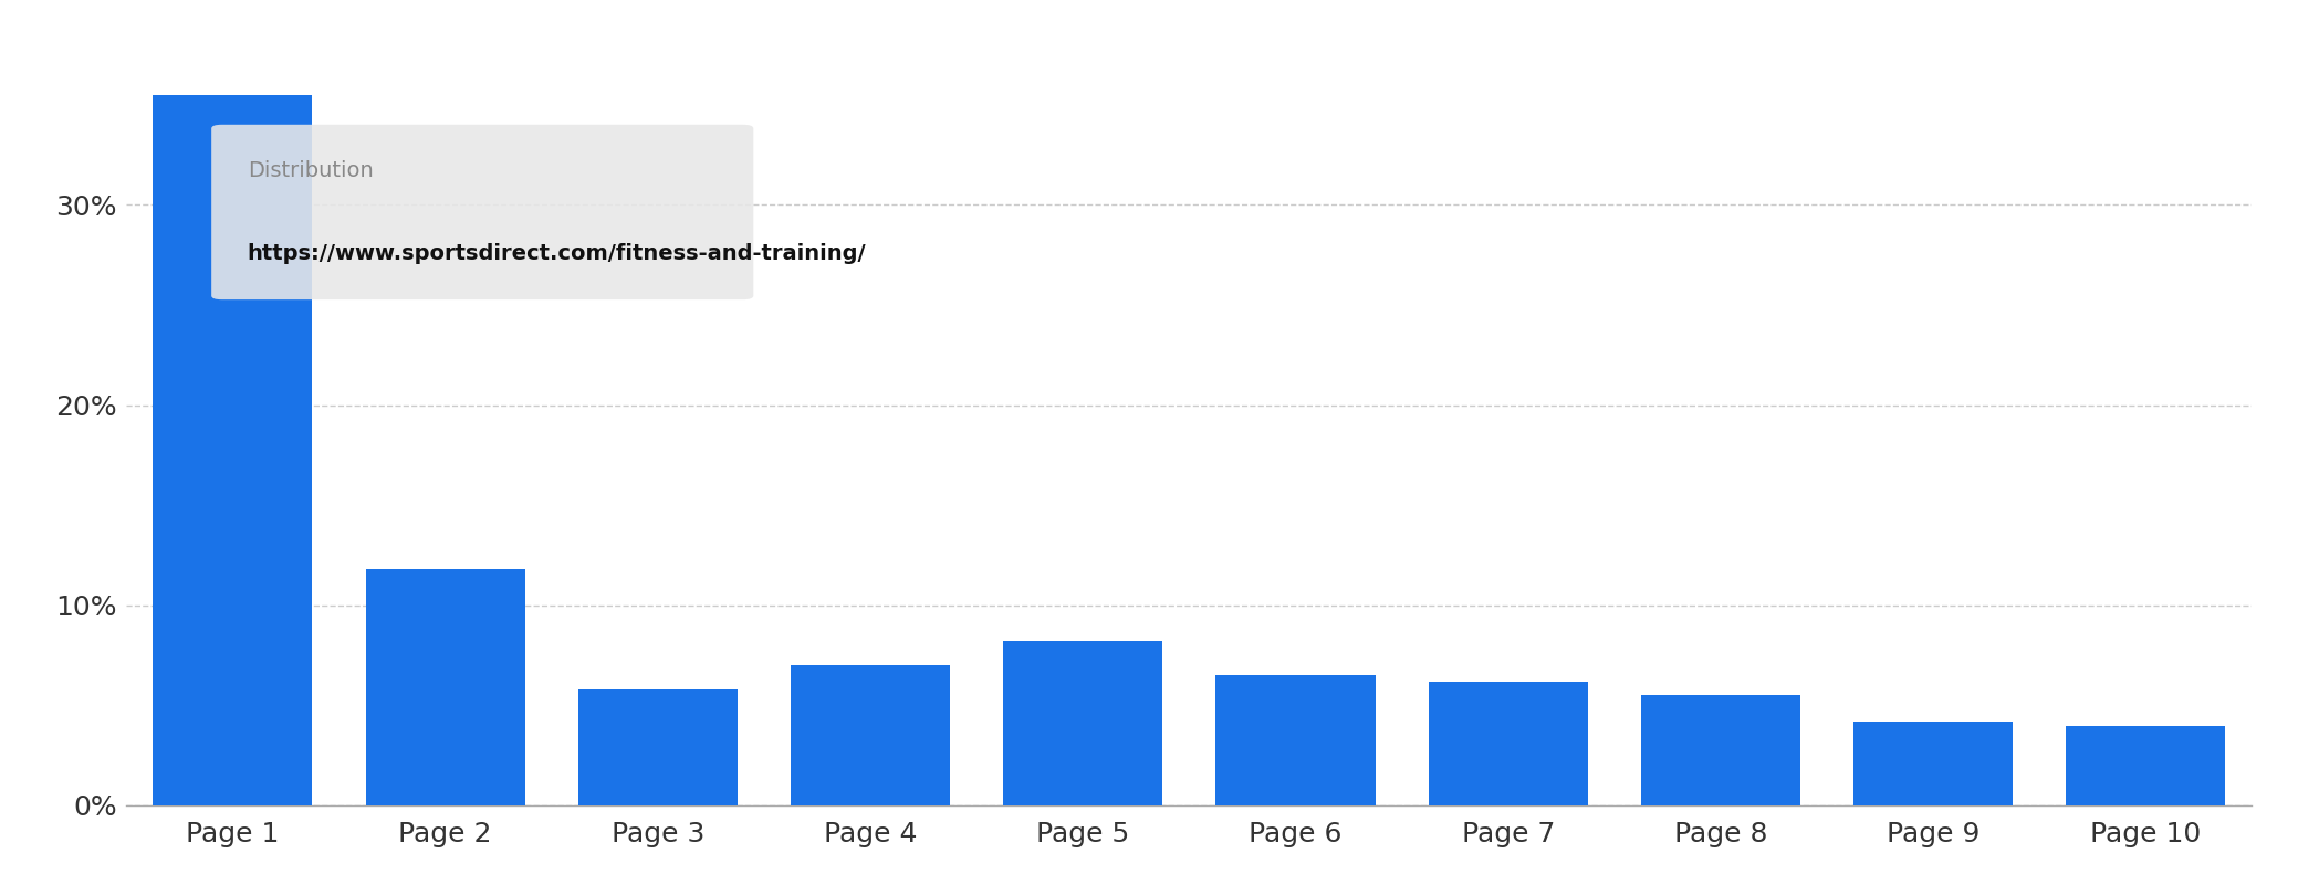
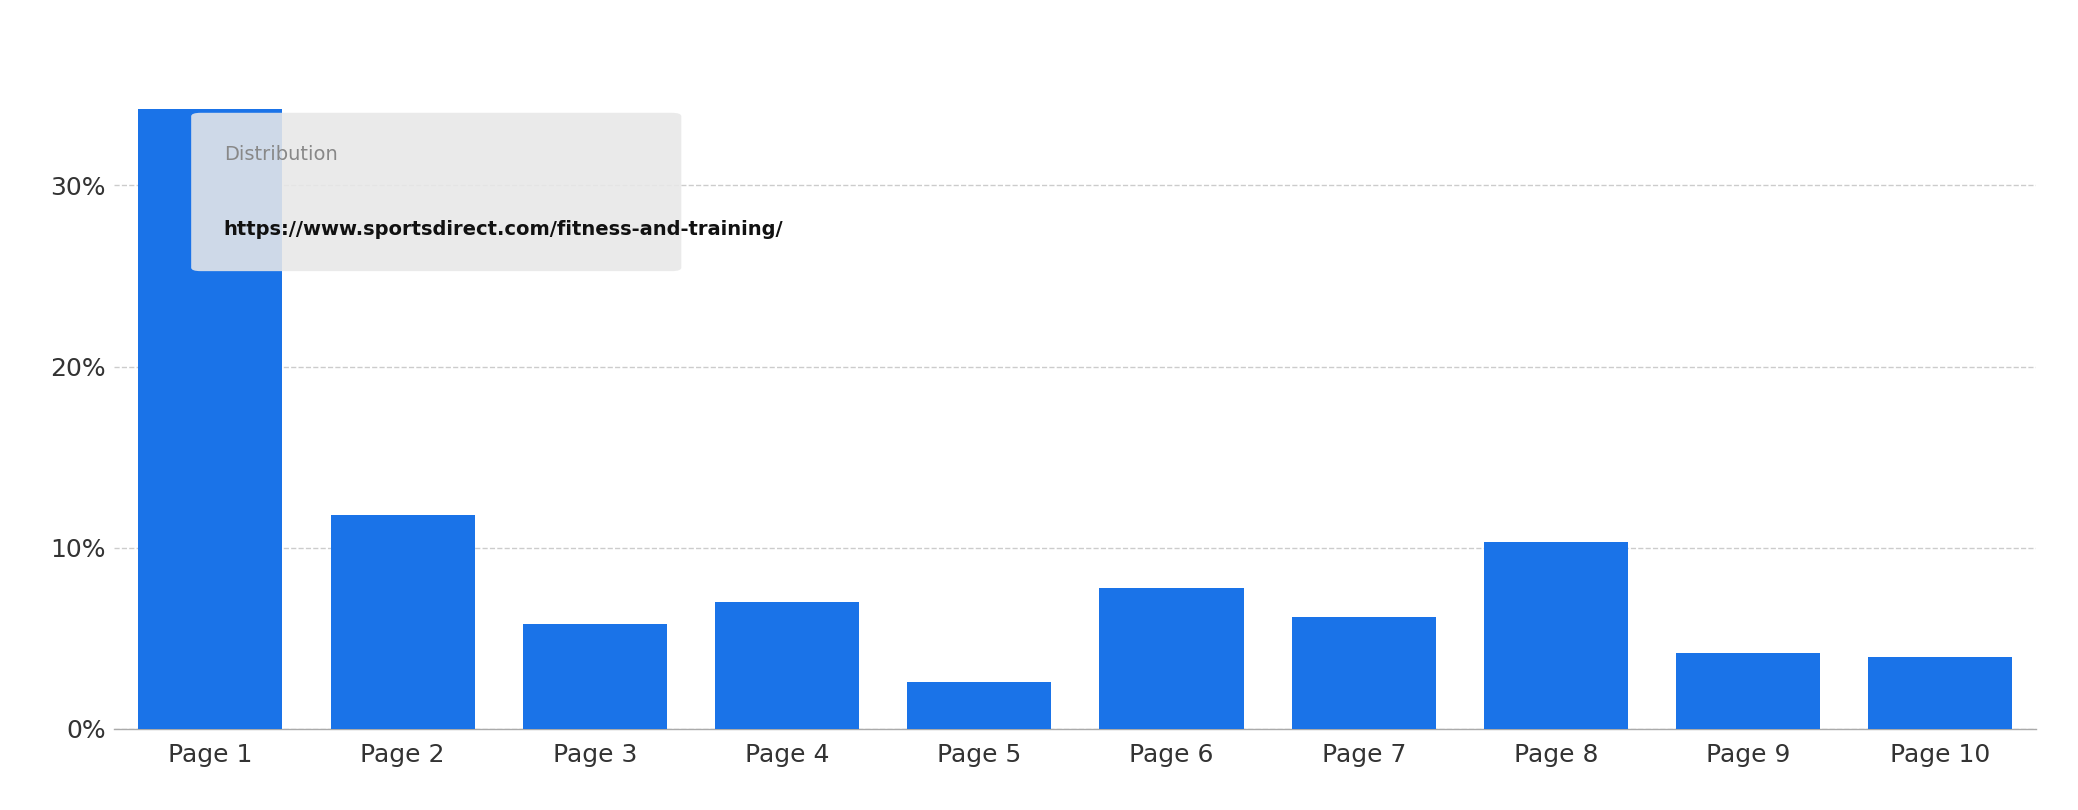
Page 1: 35.5% -> 34.2%
Page 5: 8.2% -> 2.6%
Page 6: 6.5% -> 7.8%
Page 8: 5.5% -> 10.3%
